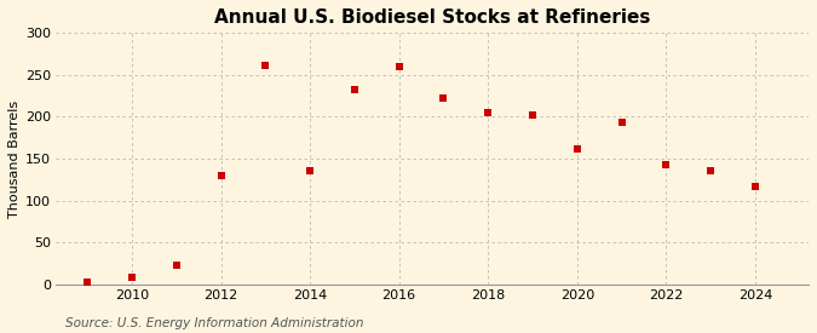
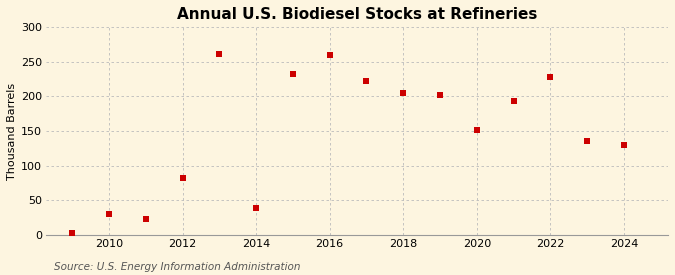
2010: 8 -> 30
2012: 130 -> 82
2014: 135 -> 38
2020: 162 -> 152
2022: 143 -> 228
2024: 117 -> 130
